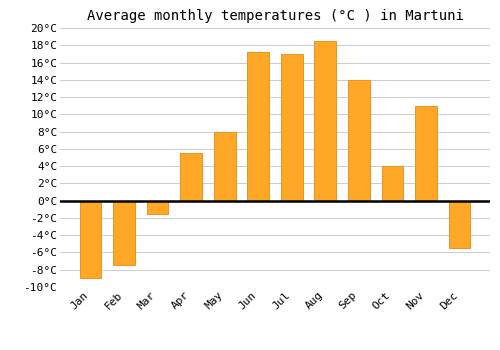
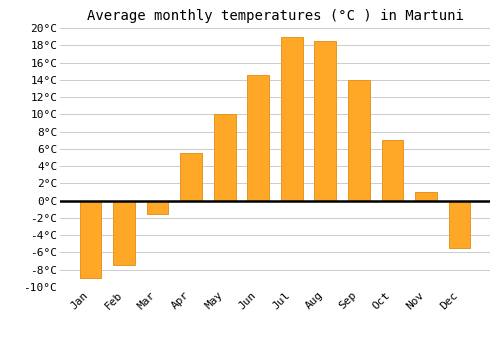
May: 8.0°C -> 10.0°C
Jun: 17.2°C -> 14.5°C
Jul: 17.0°C -> 19.0°C
Oct: 4.0°C -> 7.0°C
Nov: 11.0°C -> 1.0°C
